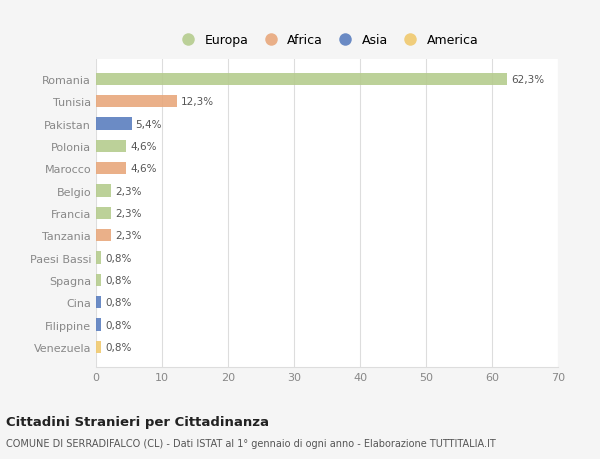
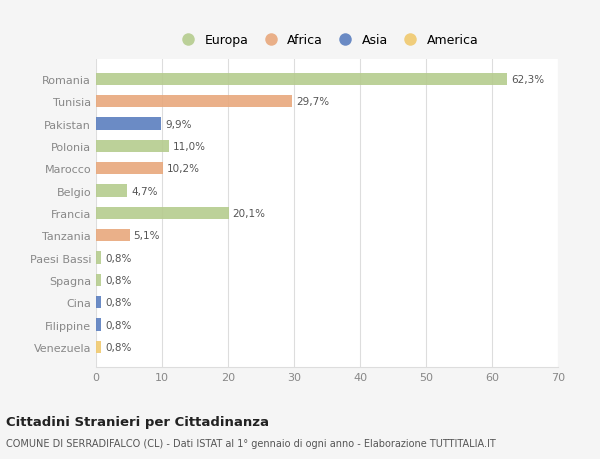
Tunisia: 12,3% -> 29,7%
Pakistan: 5,4% -> 9,9%
Polonia: 4,6% -> 11,0%
Marocco: 4,6% -> 10,2%
Belgio: 2,3% -> 4,7%
Francia: 2,3% -> 20,1%
Tanzania: 2,3% -> 5,1%
